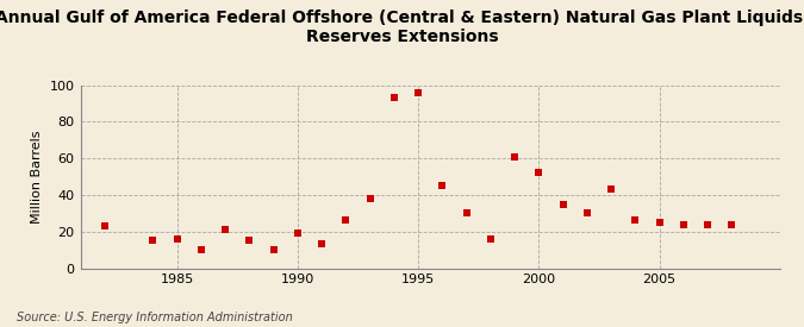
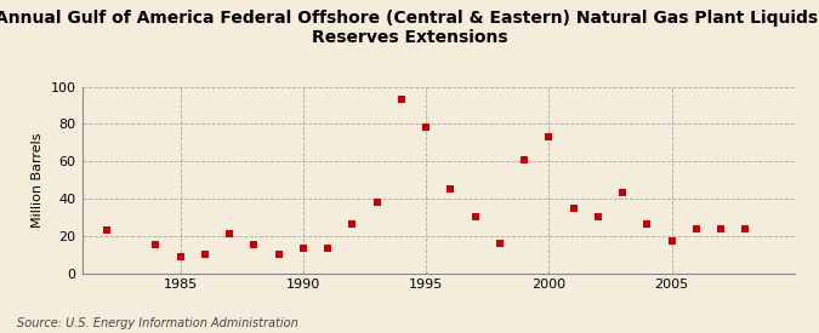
1985: 16 -> 9
1990: 19 -> 13
1995: 96 -> 78
2000: 52 -> 73
2005: 25 -> 17
